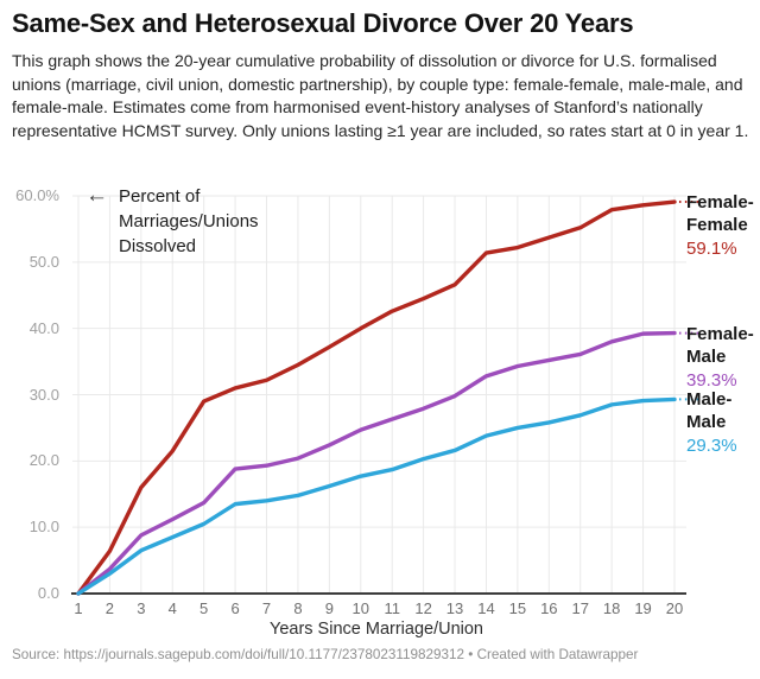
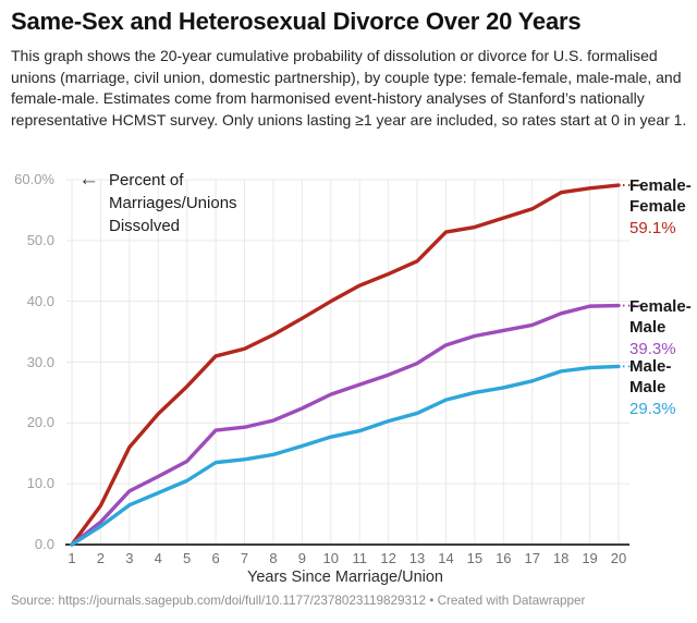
Female-Female/5: 29% -> 26%
